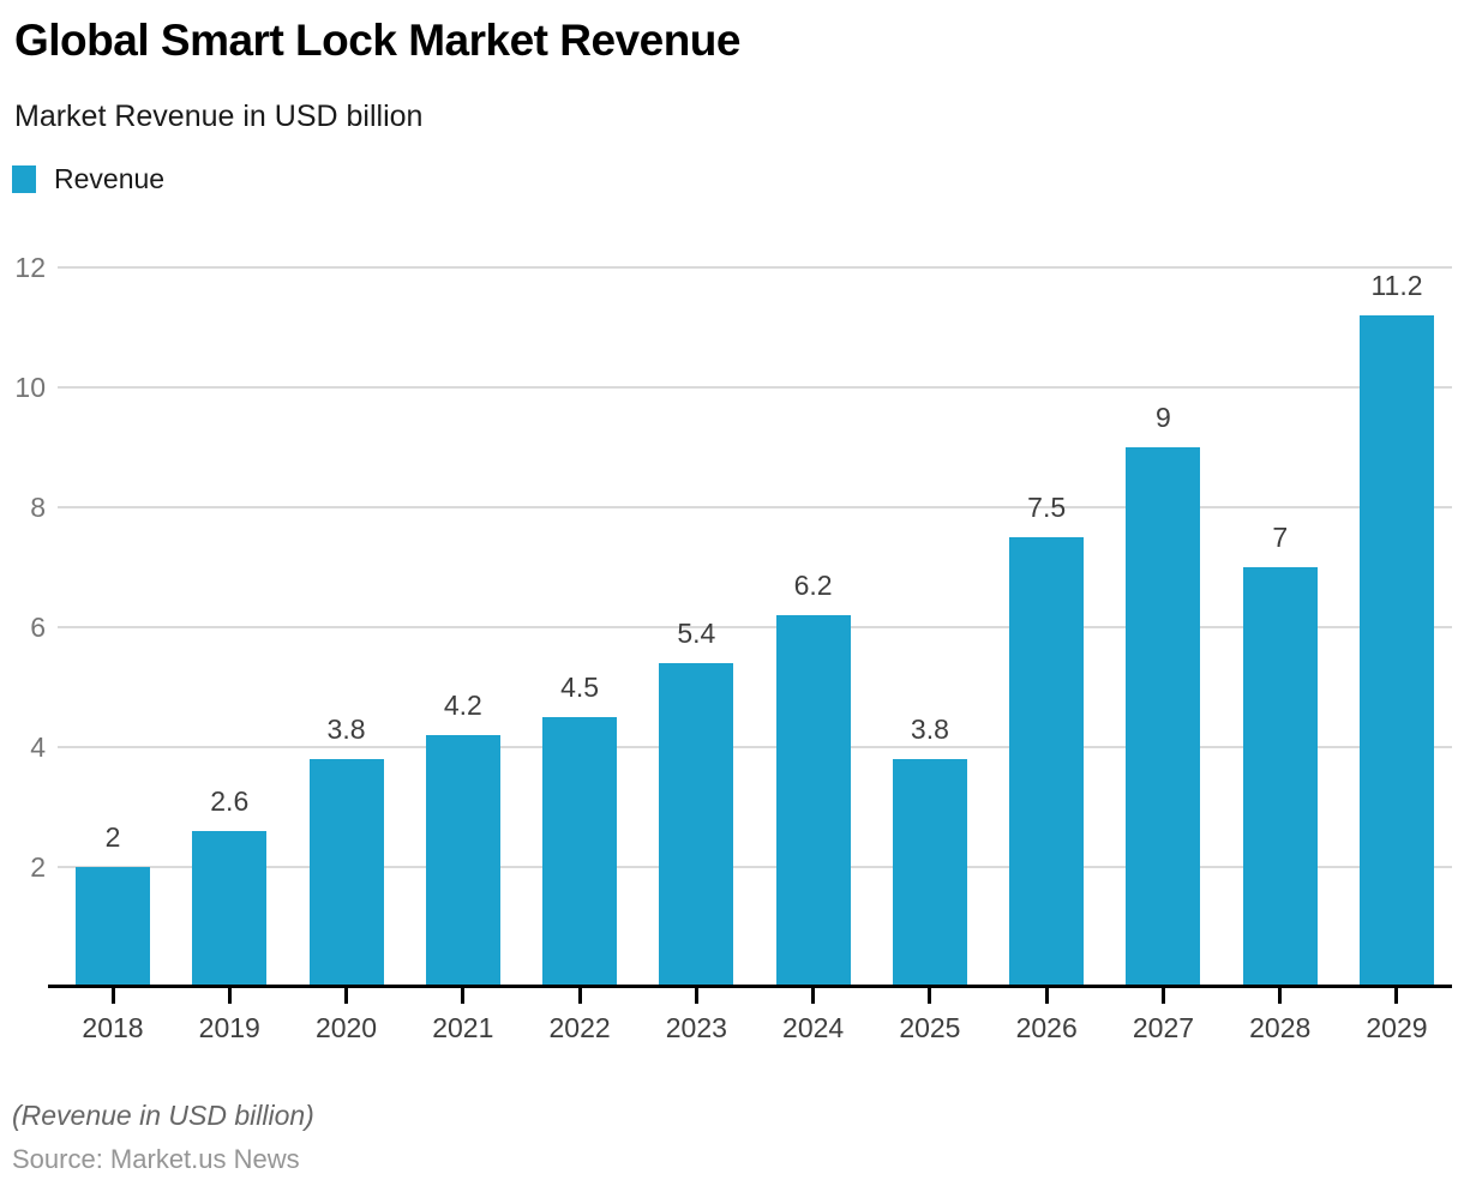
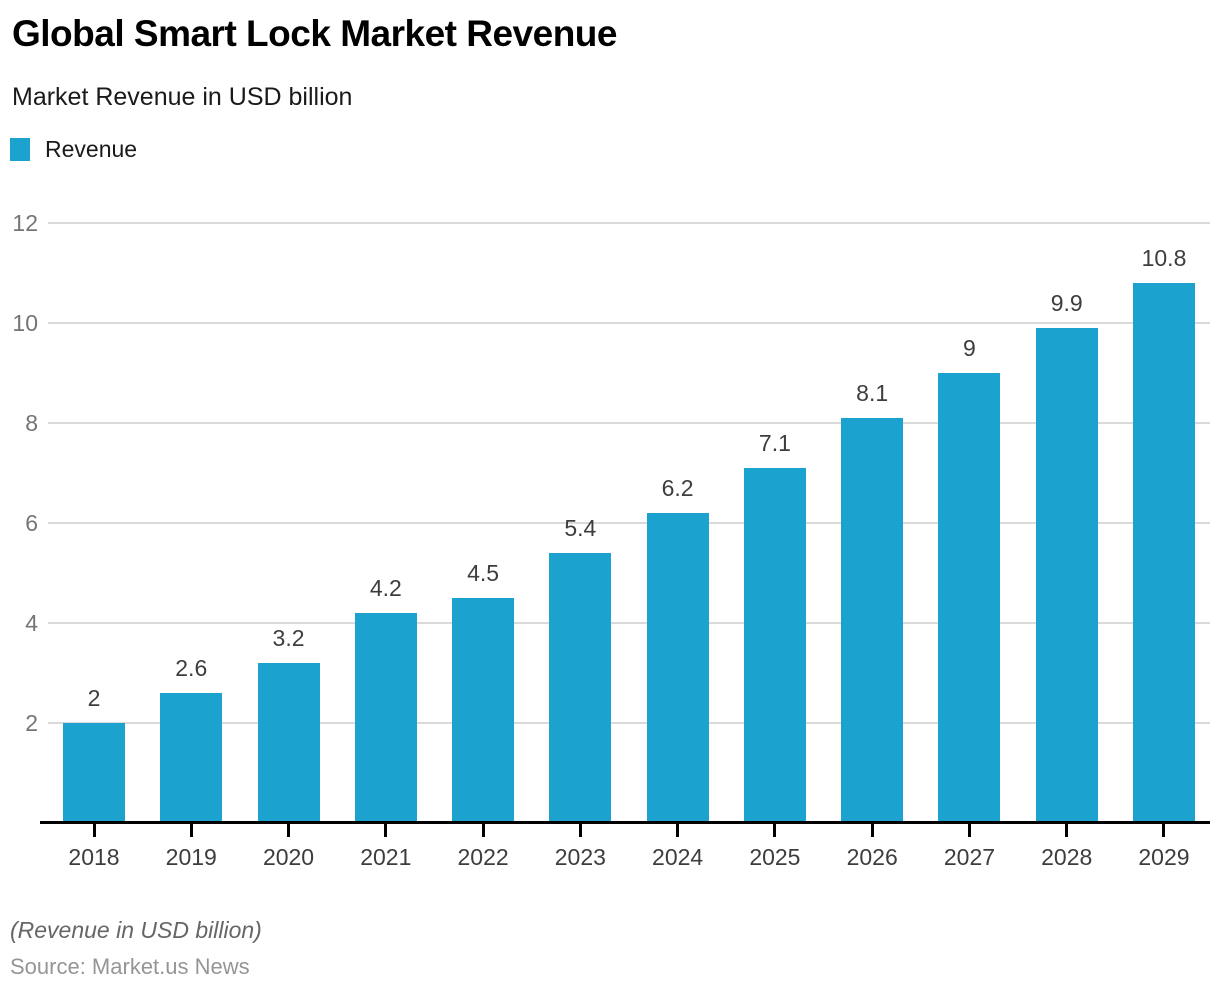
2020: 3.8 -> 3.2
2025: 3.8 -> 7.1
2026: 7.5 -> 8.1
2028: 7 -> 9.9
2029: 11.2 -> 10.8
